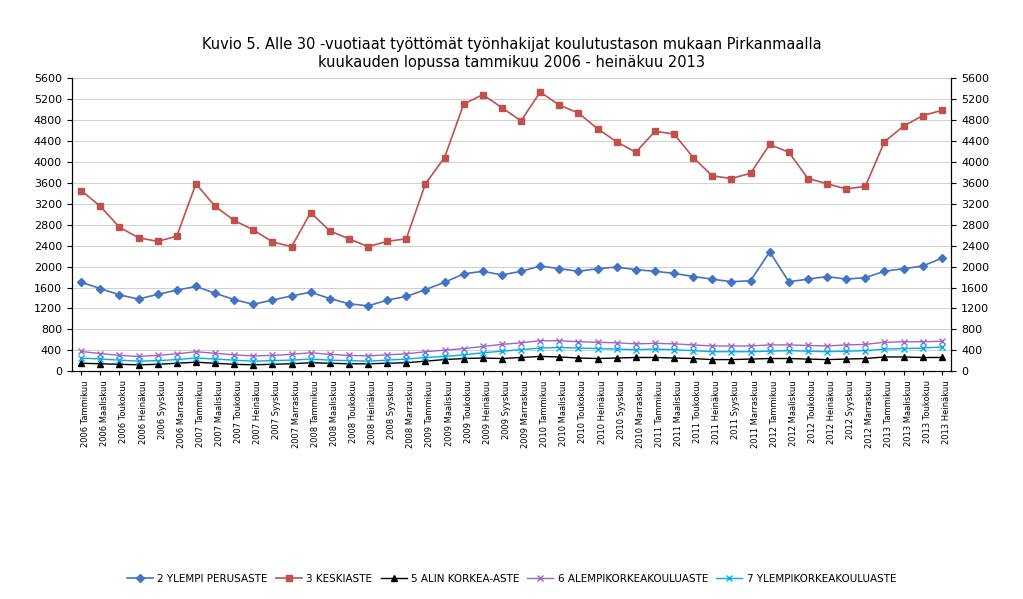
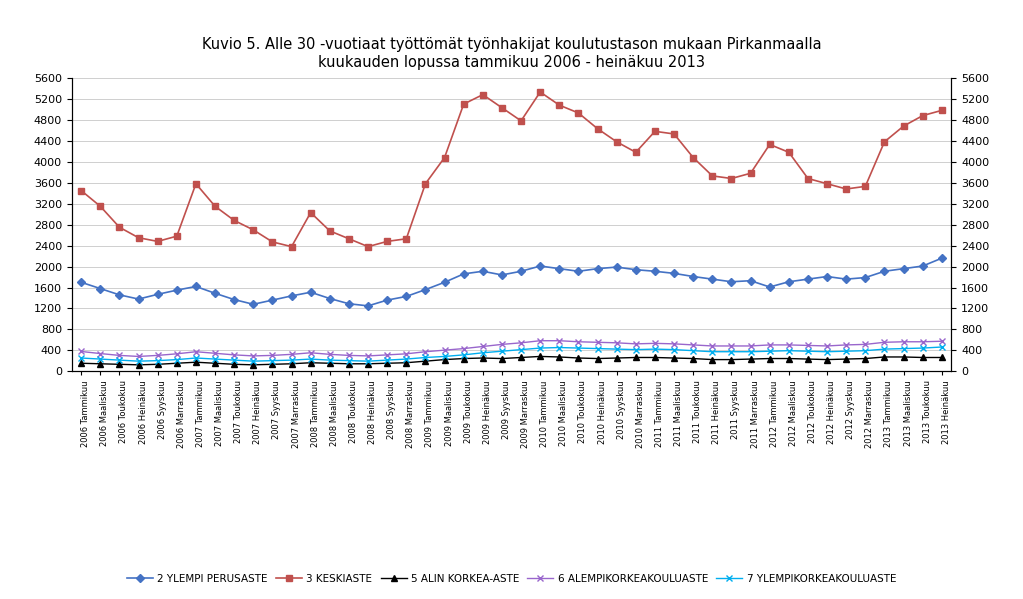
2 YLEMPI PERUSASTE/2012 Tammikuu: 2280 -> 1610
